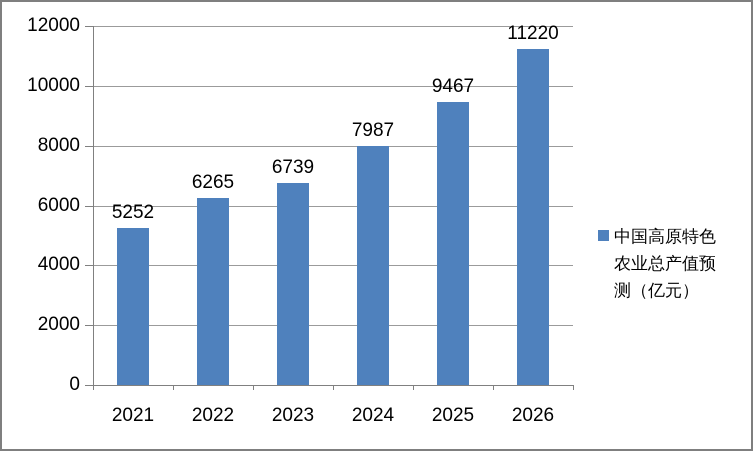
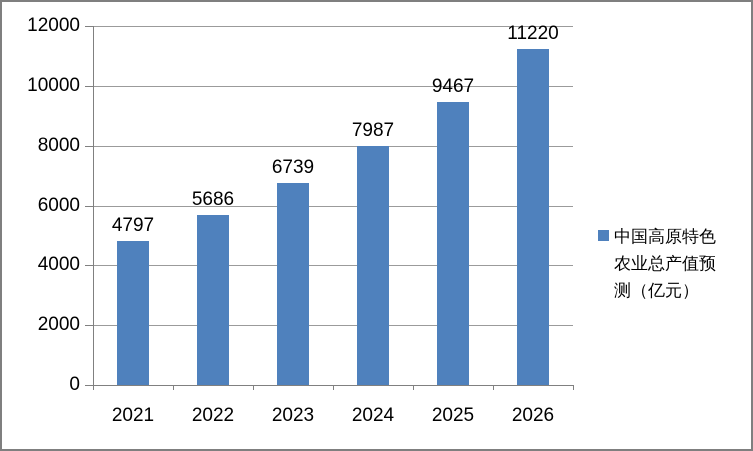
2021: 5252 -> 4797
2022: 6265 -> 5686
